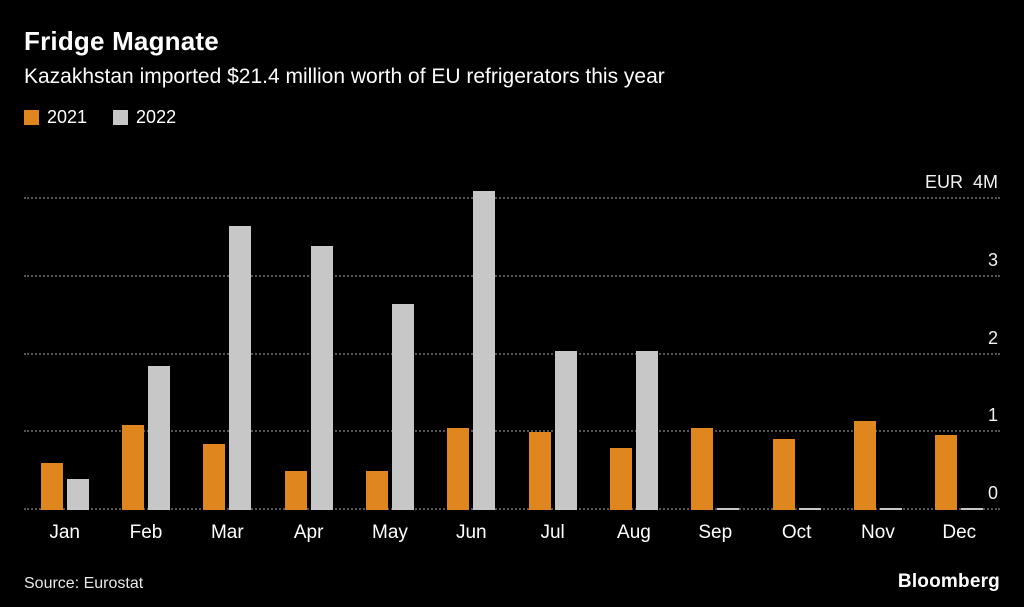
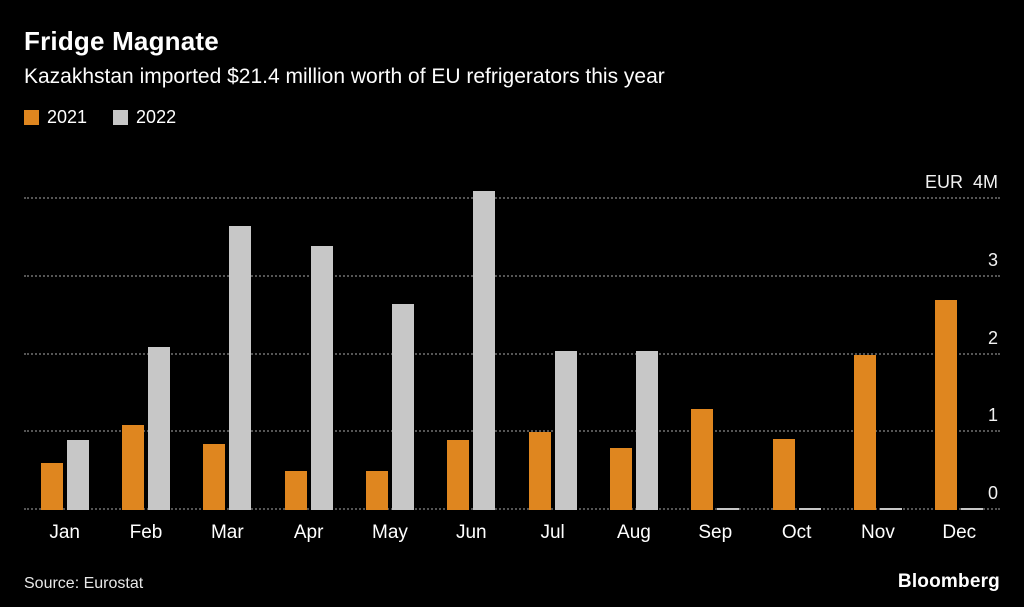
2022/Jan: 0.4 -> 0.9
2022/Feb: 1.9 -> 2.1
2021/Jun: 1.1 -> 0.9
2021/Sep: 1.1 -> 1.3
2021/Nov: 1.1 -> 2.0
2021/Dec: 1.0 -> 2.7
